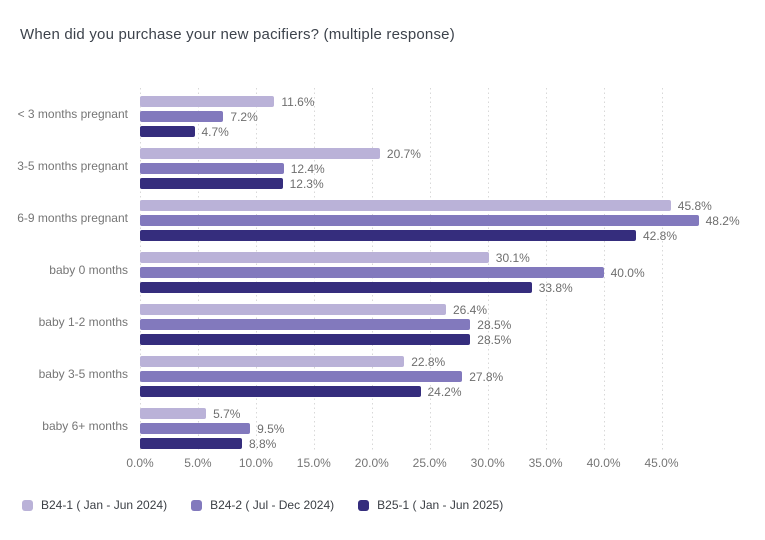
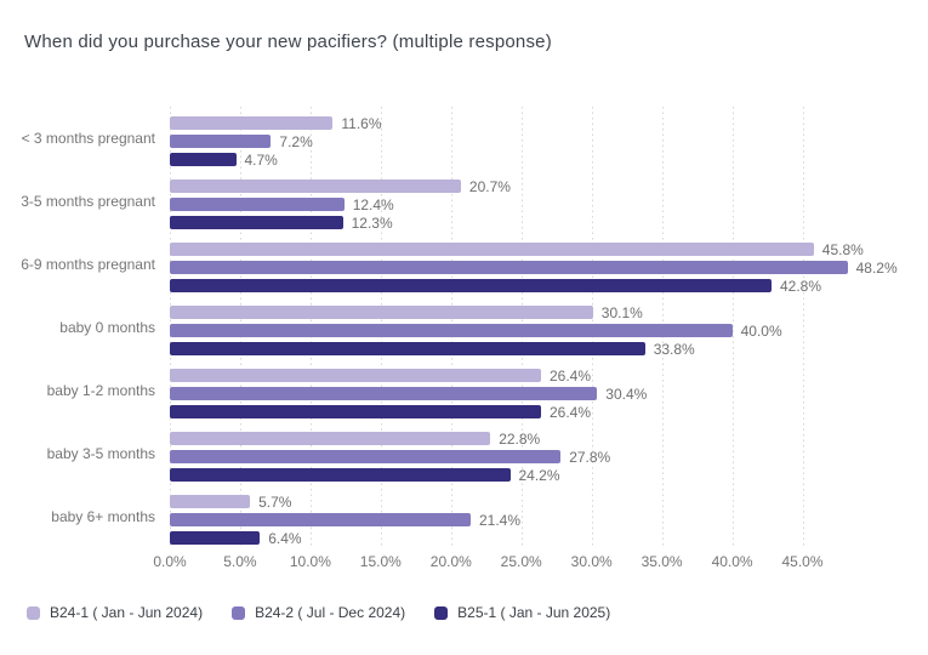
B24-2 ( Jul - Dec 2024)/baby 1-2 months: 28.5% -> 30.4%
B25-1 ( Jan - Jun 2025)/baby 1-2 months: 28.5% -> 26.4%
B24-2 ( Jul - Dec 2024)/baby 6+ months: 9.5% -> 21.4%
B25-1 ( Jan - Jun 2025)/baby 6+ months: 8.8% -> 6.4%
